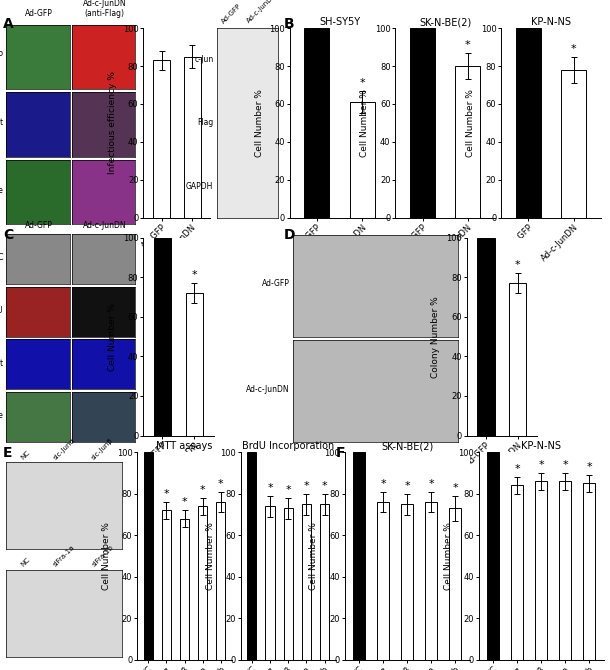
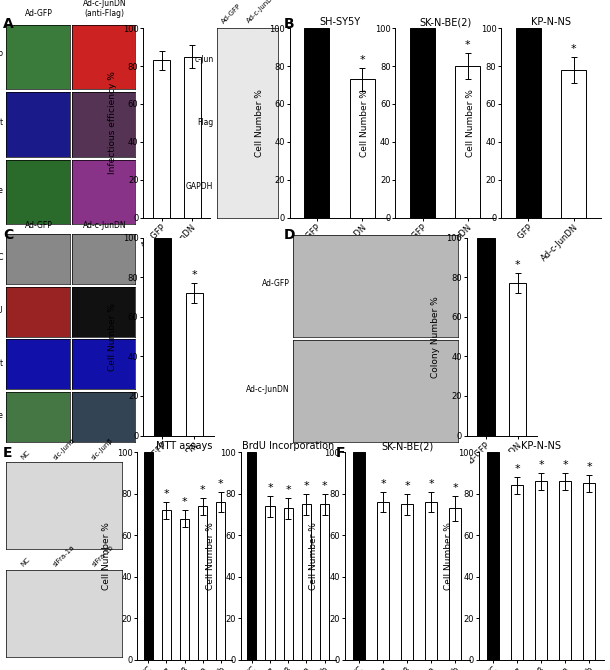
SH-SY5Y/Ad-c-JunDN: 61 -> 73
